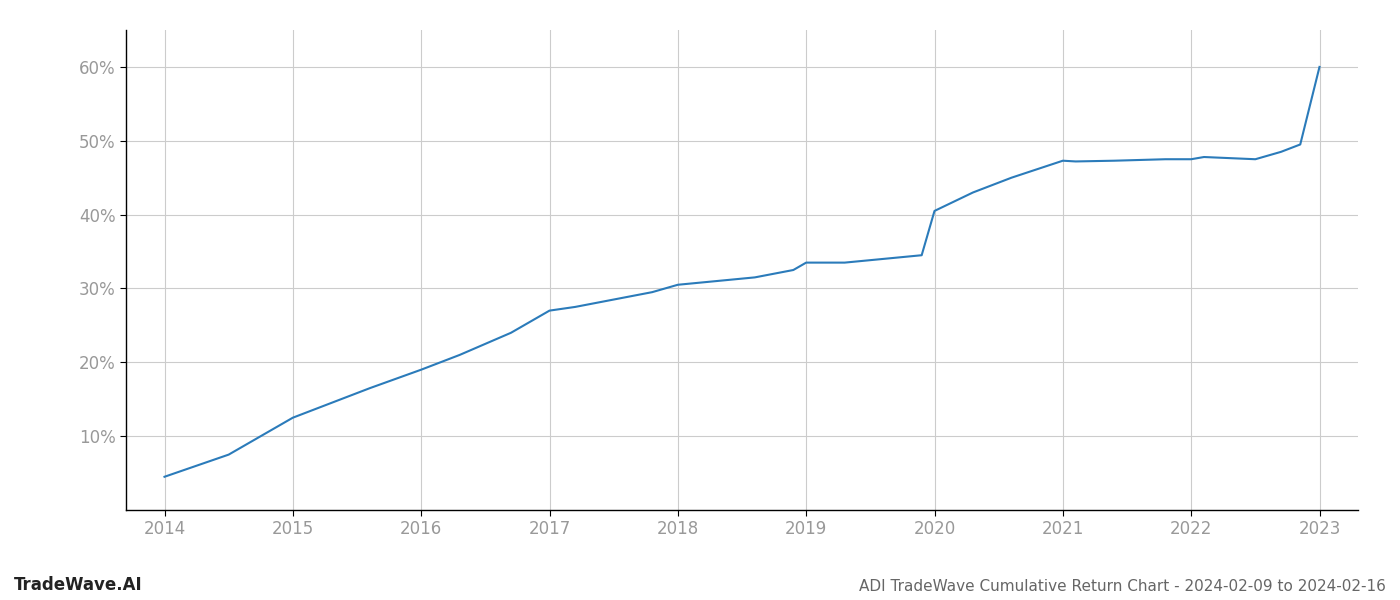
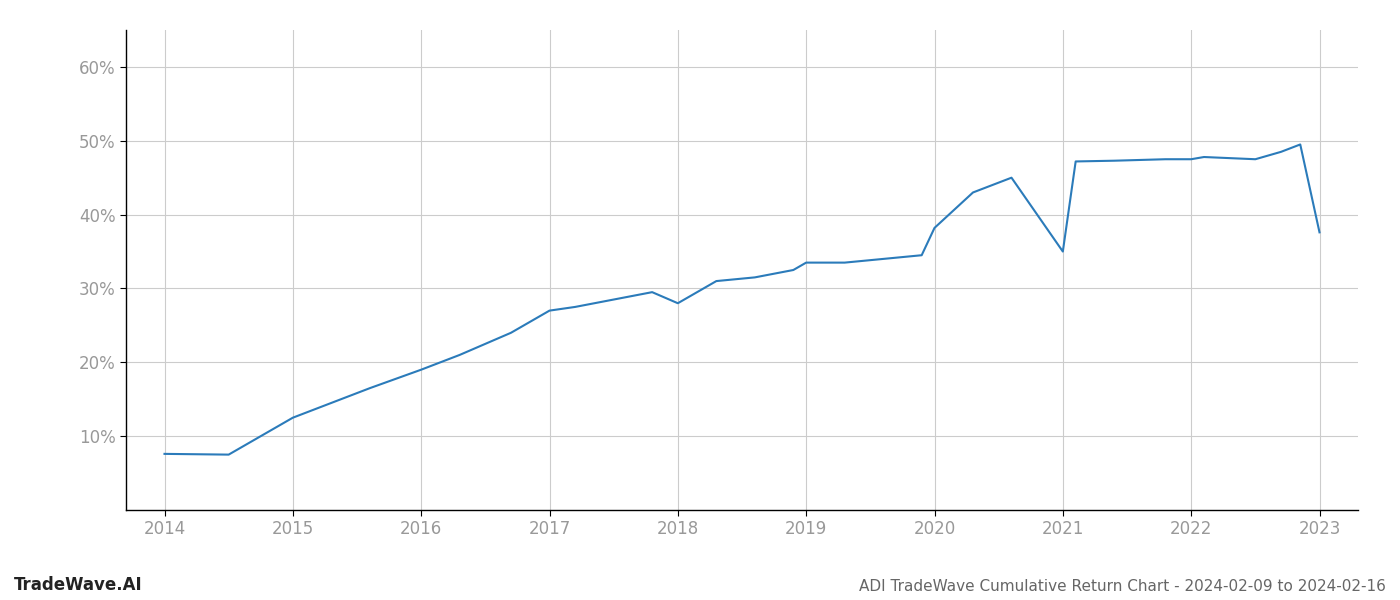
2014: 4.5% -> 7.6%
2018: 30.5% -> 28.0%
2020: 40.5% -> 38.2%
2021: 47.3% -> 35.0%
2023: 60.0% -> 37.6%
